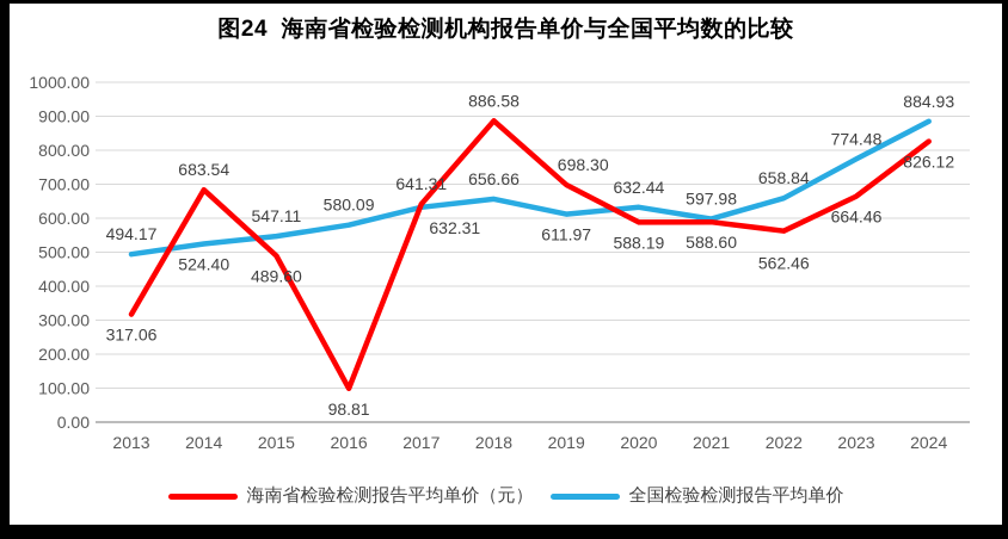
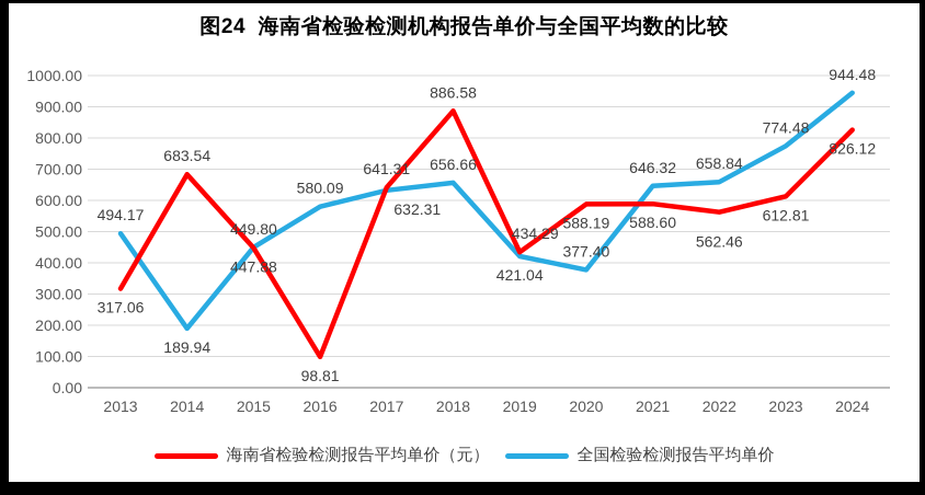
全国检验检测报告平均单价/2014: 524.40 -> 189.94
海南省检验检测报告平均单价（元）/2015: 489.60 -> 447.88
全国检验检测报告平均单价/2015: 547.11 -> 449.80
海南省检验检测报告平均单价（元）/2019: 698.30 -> 434.29
全国检验检测报告平均单价/2019: 611.97 -> 421.04
全国检验检测报告平均单价/2020: 632.44 -> 377.40
全国检验检测报告平均单价/2021: 597.98 -> 646.32
海南省检验检测报告平均单价（元）/2023: 664.46 -> 612.81
全国检验检测报告平均单价/2024: 884.93 -> 944.48
